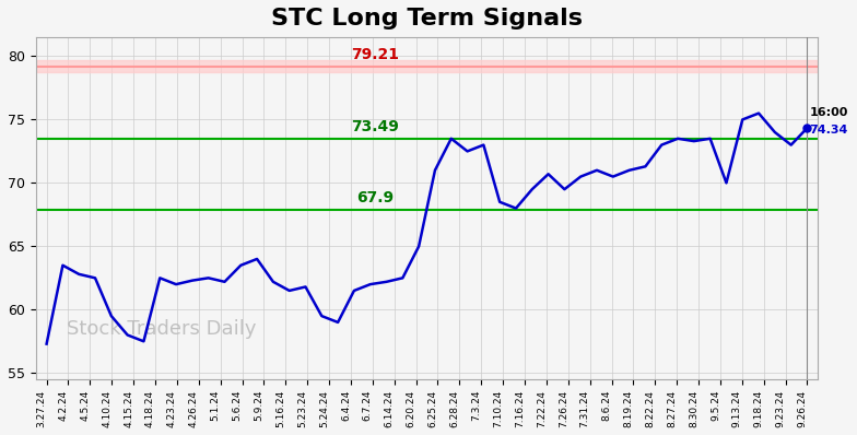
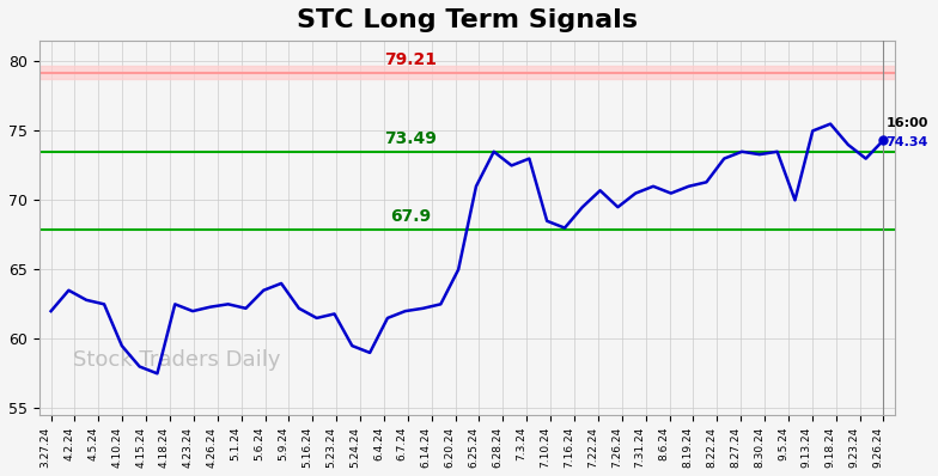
3.27.24: 57.3 -> 62.0
